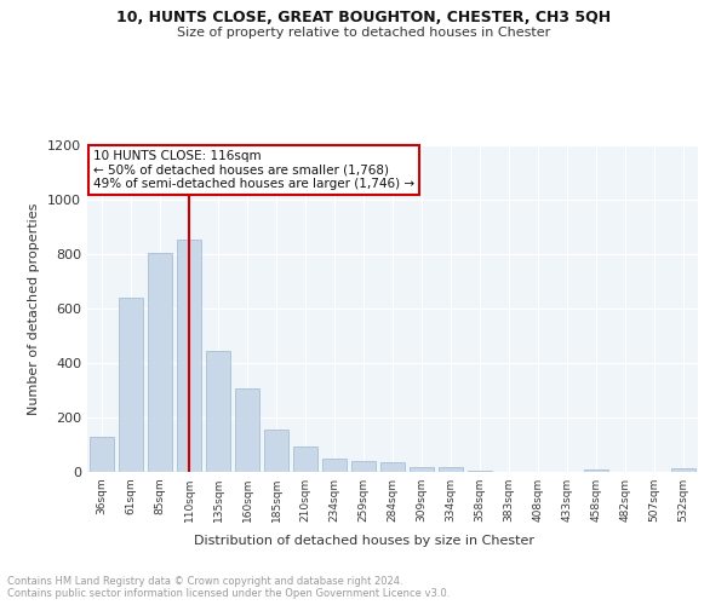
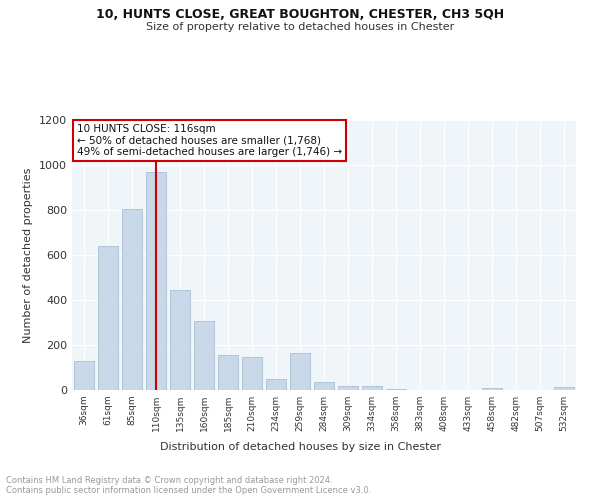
110sqm: 855 -> 970
210sqm: 95 -> 145
259sqm: 40 -> 165
